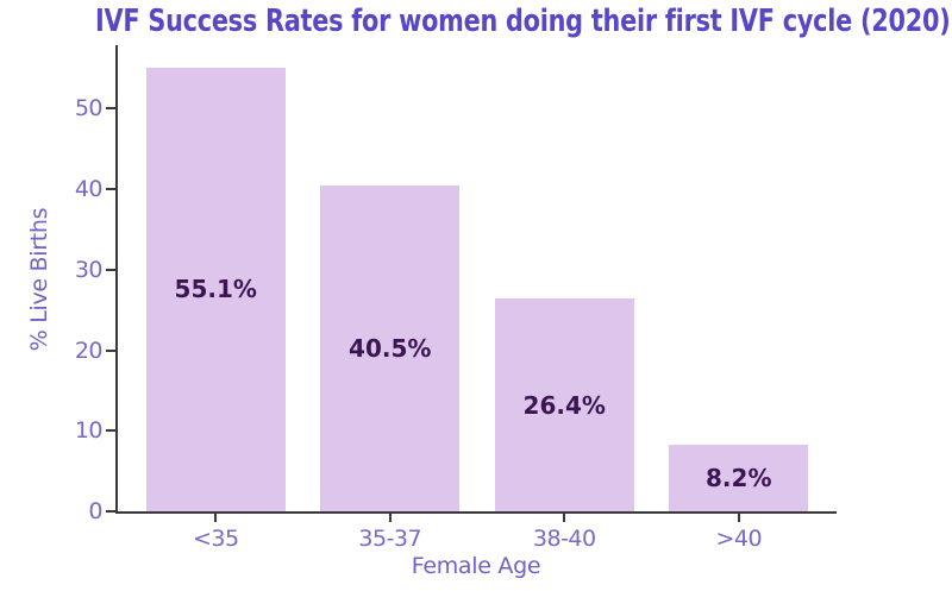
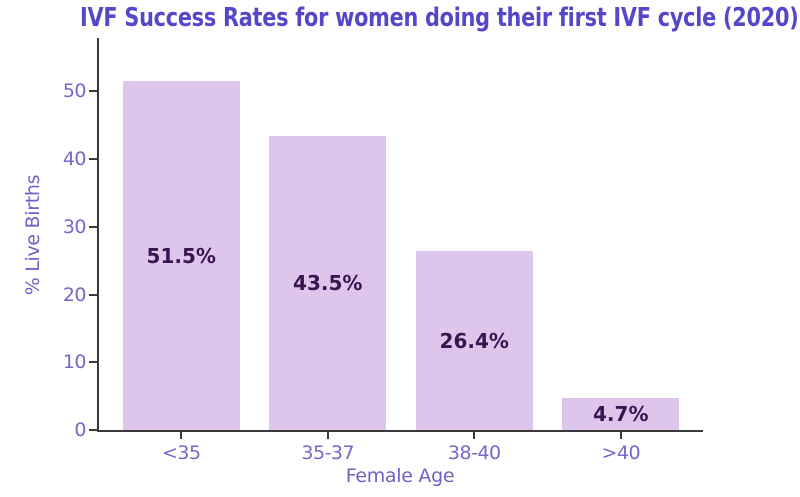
<35: 55.1% -> 51.5%
35-37: 40.5% -> 43.5%
>40: 8.2% -> 4.7%
